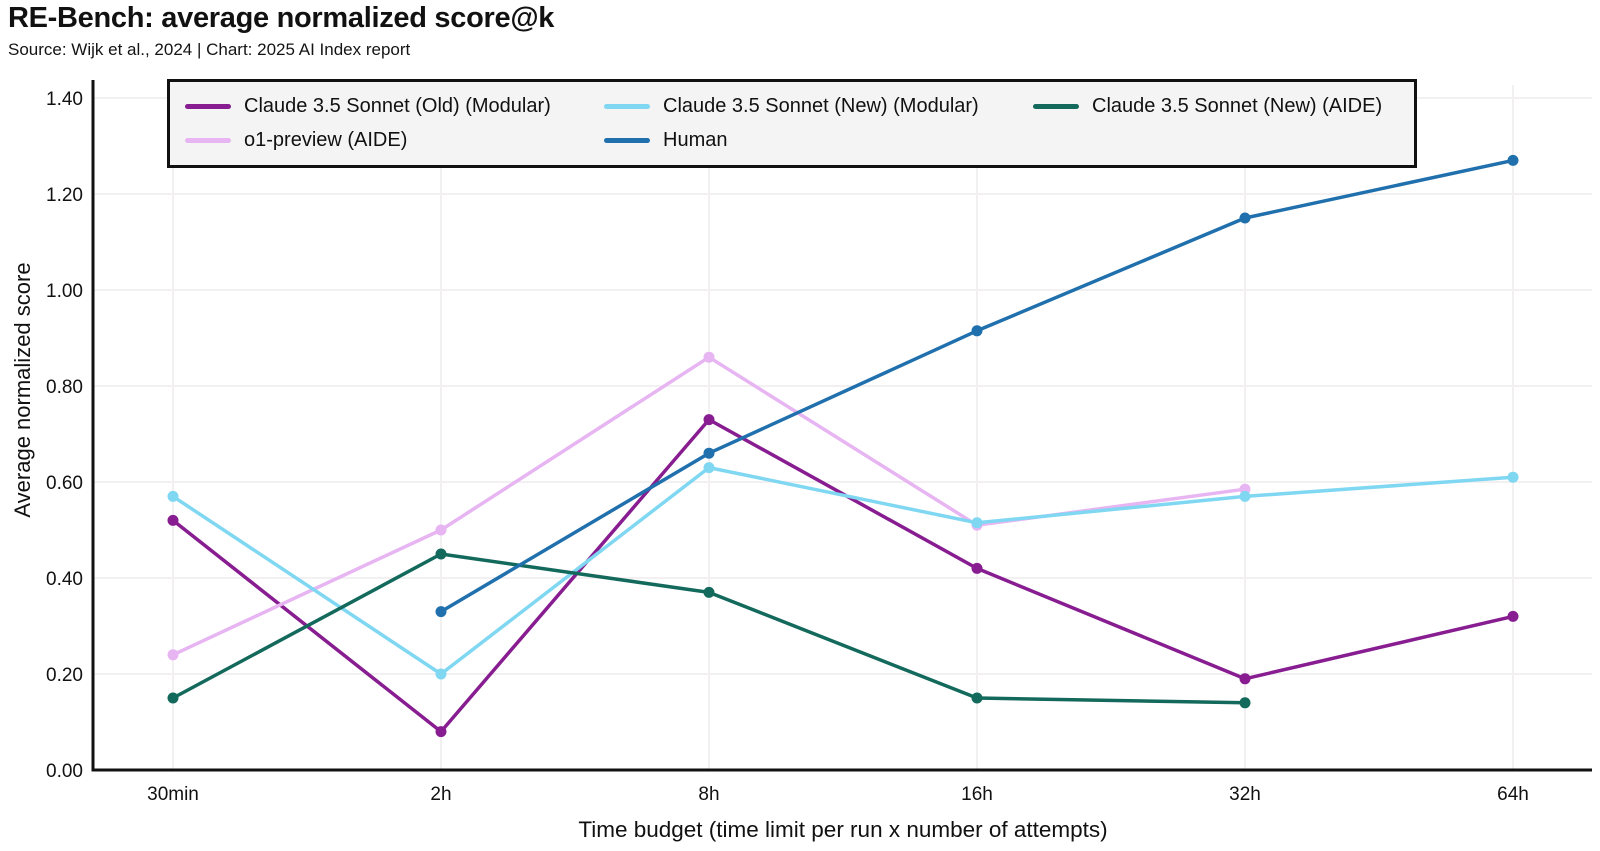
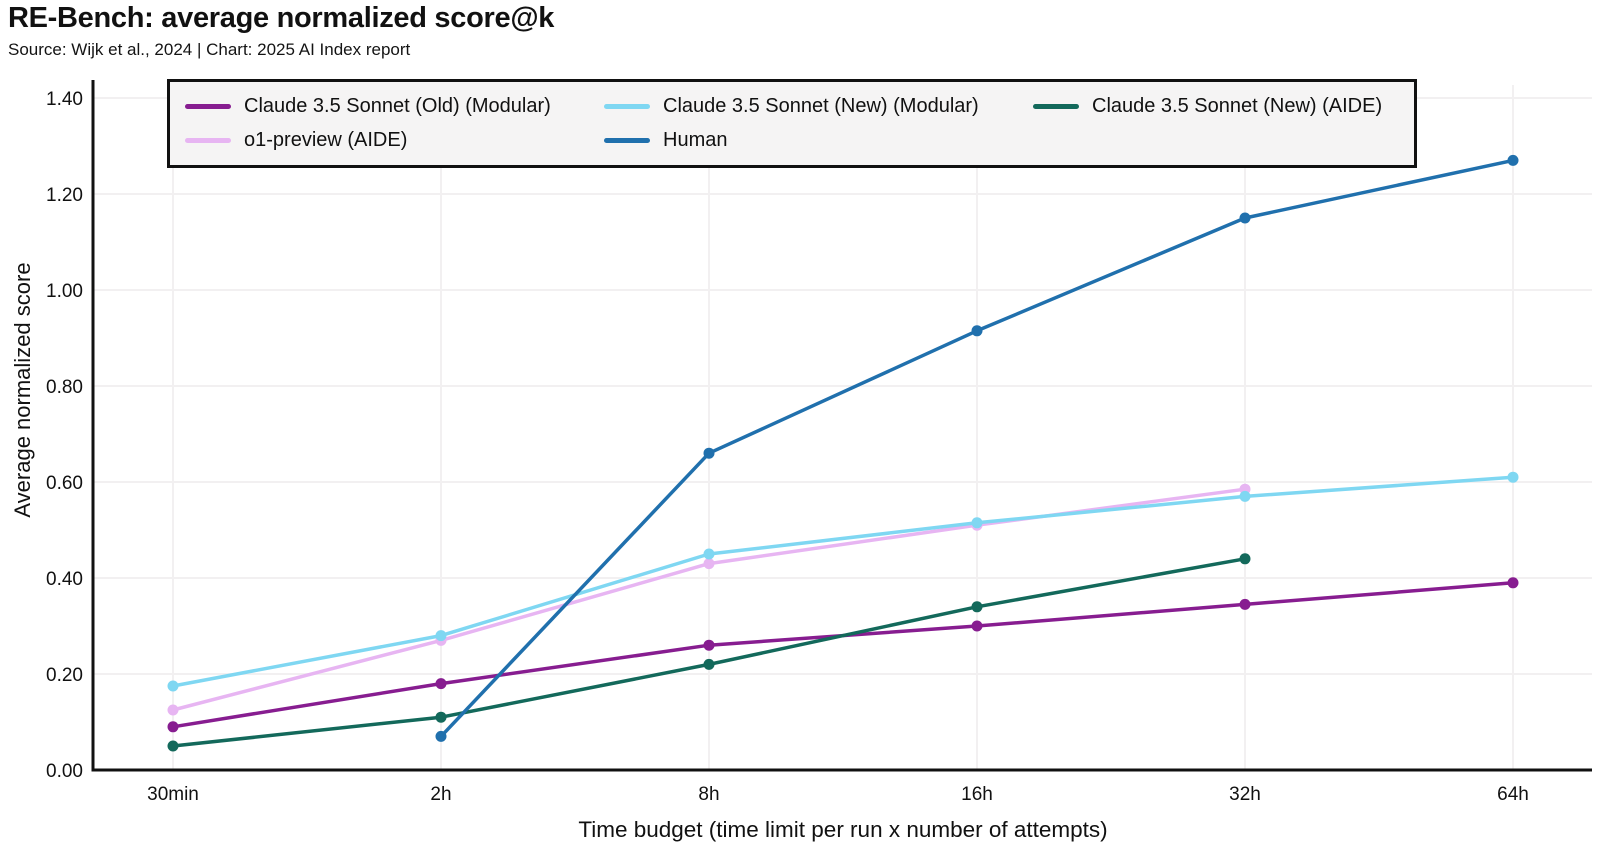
Claude 3.5 Sonnet (Old) (Modular)/30min: 0.52 -> 0.09
Claude 3.5 Sonnet (New) (Modular)/30min: 0.57 -> 0.17
Claude 3.5 Sonnet (New) (AIDE)/30min: 0.15 -> 0.05
o1-preview (AIDE)/30min: 0.24 -> 0.12
Claude 3.5 Sonnet (Old) (Modular)/2h: 0.08 -> 0.18
Claude 3.5 Sonnet (New) (Modular)/2h: 0.20 -> 0.28
Claude 3.5 Sonnet (New) (AIDE)/2h: 0.45 -> 0.11
o1-preview (AIDE)/2h: 0.50 -> 0.27
Human/2h: 0.33 -> 0.07
Claude 3.5 Sonnet (Old) (Modular)/8h: 0.73 -> 0.26
Claude 3.5 Sonnet (New) (Modular)/8h: 0.63 -> 0.45
Claude 3.5 Sonnet (New) (AIDE)/8h: 0.37 -> 0.22
o1-preview (AIDE)/8h: 0.86 -> 0.43
Claude 3.5 Sonnet (Old) (Modular)/16h: 0.42 -> 0.30
Claude 3.5 Sonnet (New) (AIDE)/16h: 0.15 -> 0.34
Claude 3.5 Sonnet (Old) (Modular)/32h: 0.19 -> 0.34
Claude 3.5 Sonnet (New) (AIDE)/32h: 0.14 -> 0.44
Claude 3.5 Sonnet (Old) (Modular)/64h: 0.32 -> 0.39
